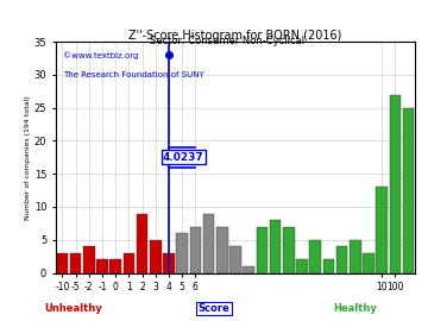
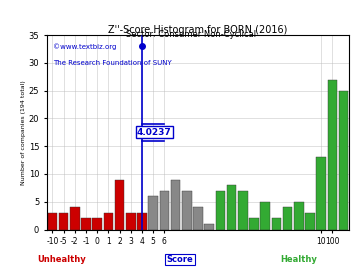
3: 5 -> 3
